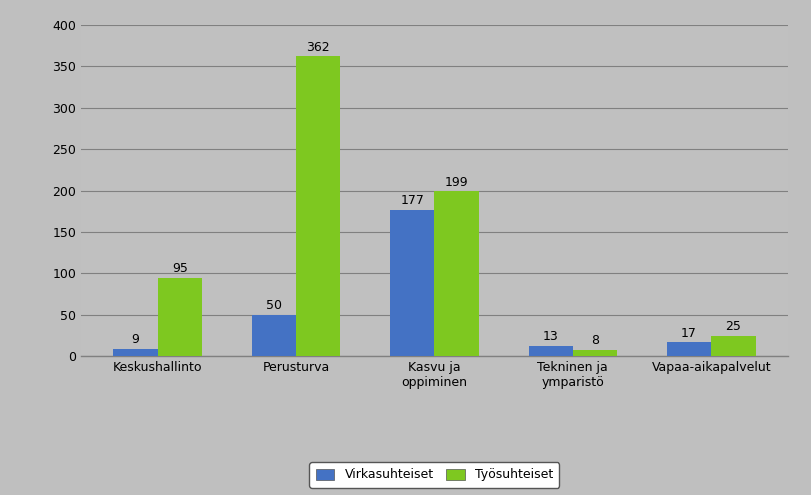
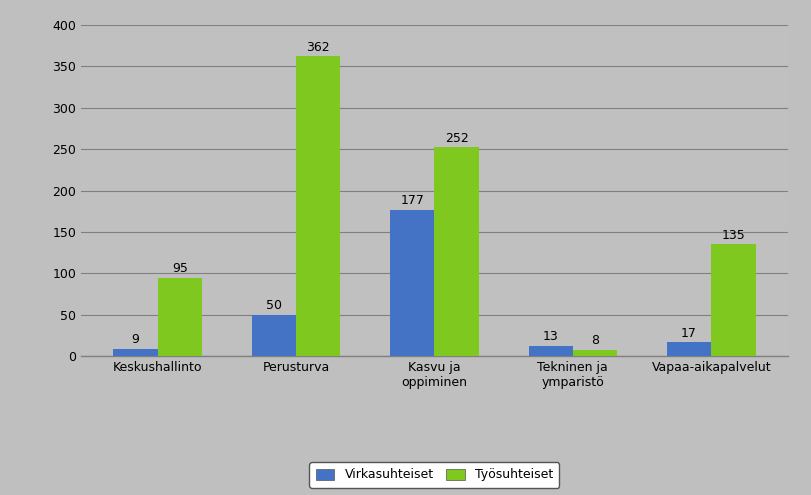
Työsuhteiset/Kasvu ja oppiminen: 199 -> 252
Työsuhteiset/Vapaa-aikapalvelut: 25 -> 135
